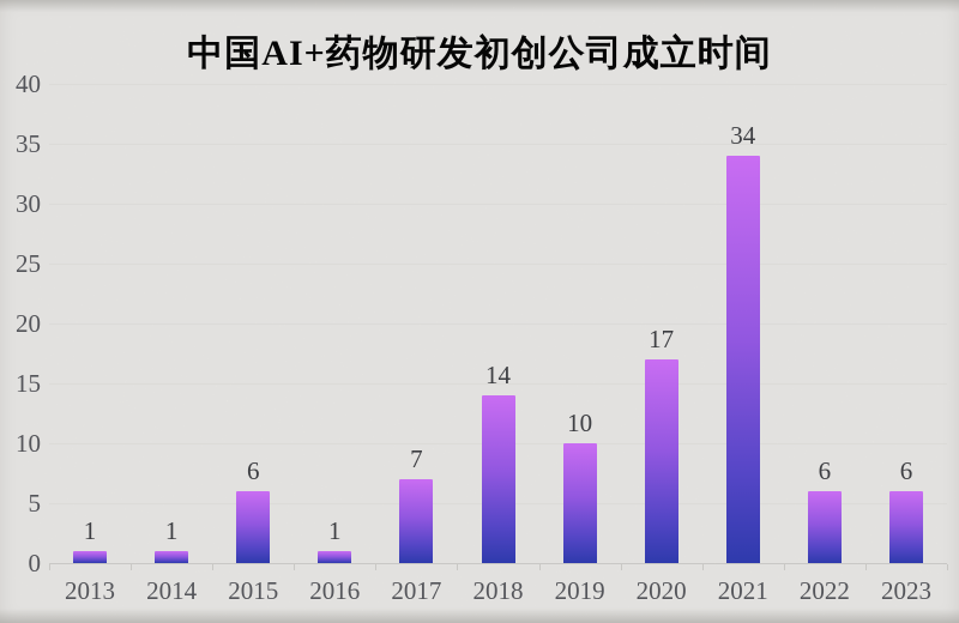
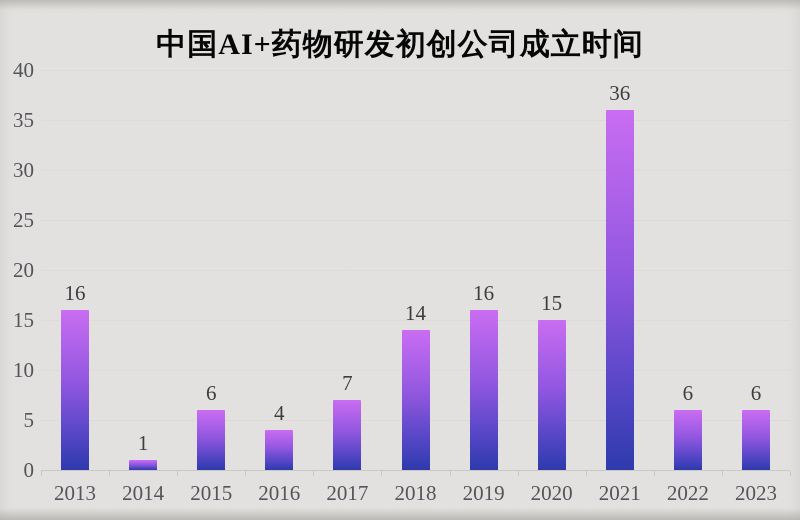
2013: 1 -> 16
2016: 1 -> 4
2019: 10 -> 16
2020: 17 -> 15
2021: 34 -> 36
